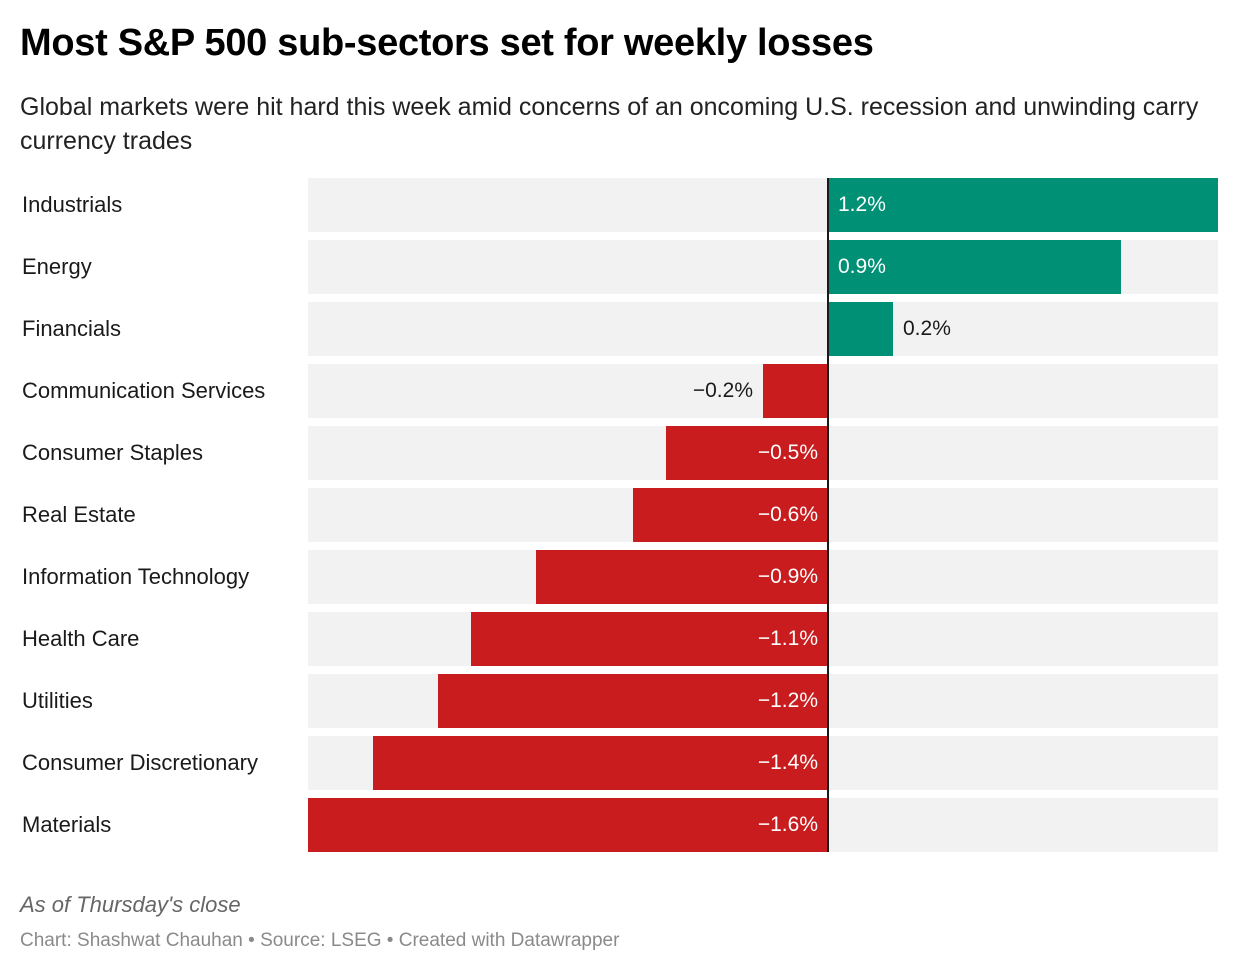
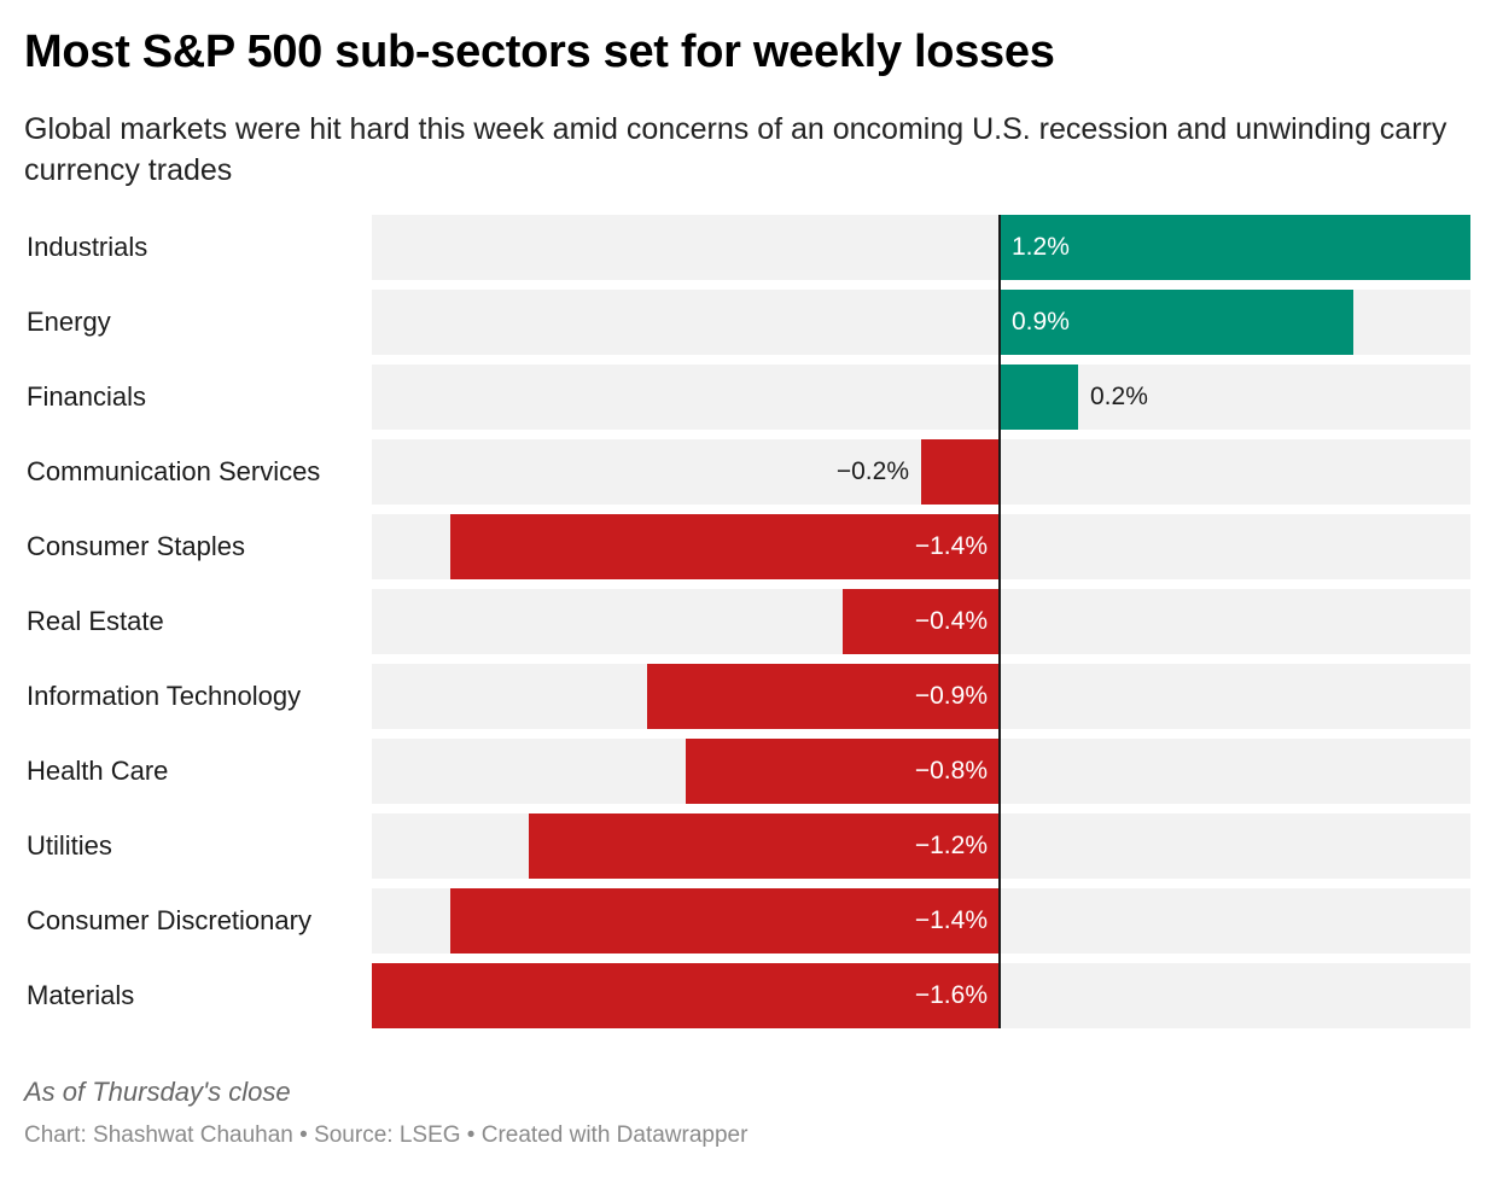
Consumer Staples: −0.5% -> −1.4%
Real Estate: −0.6% -> −0.4%
Health Care: −1.1% -> −0.8%
